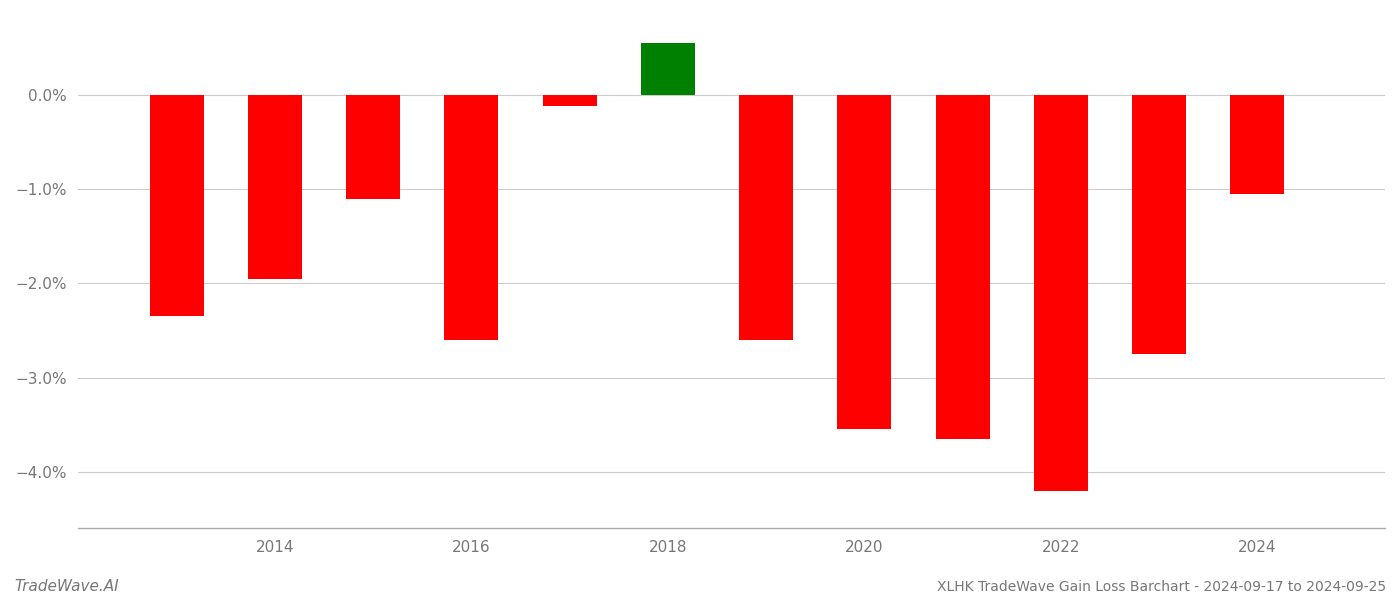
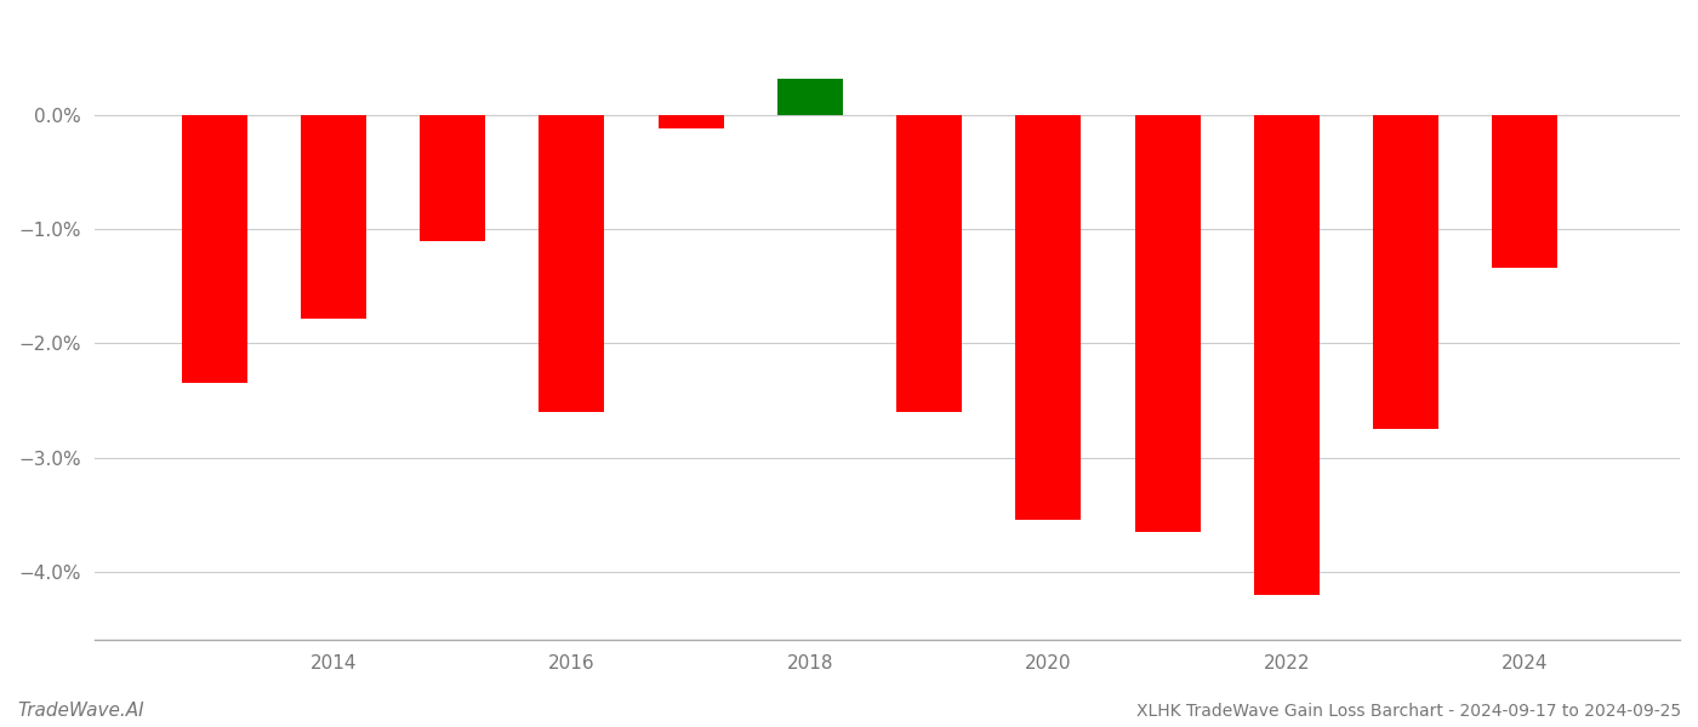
2014: -1.95% -> -1.78%
2018: 0.55% -> 0.32%
2024: -1.05% -> -1.34%
